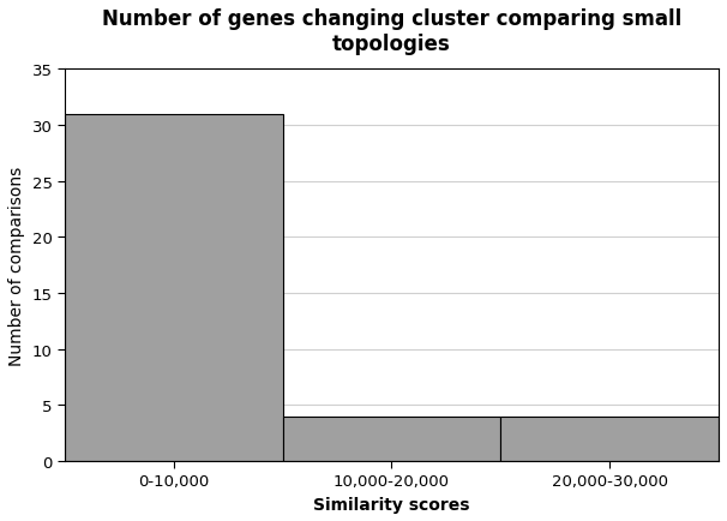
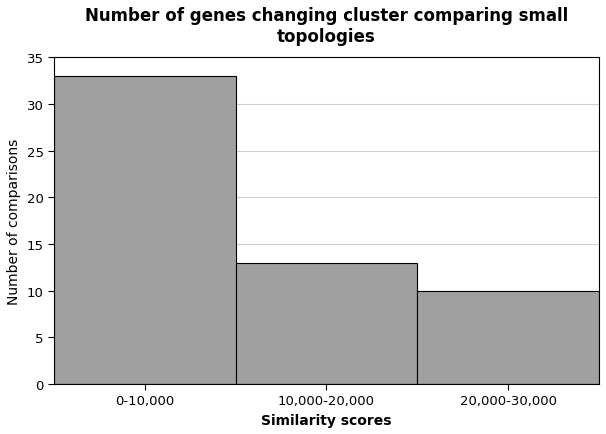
0-10,000: 31 -> 33
10,000-20,000: 4 -> 13
20,000-30,000: 4 -> 10
